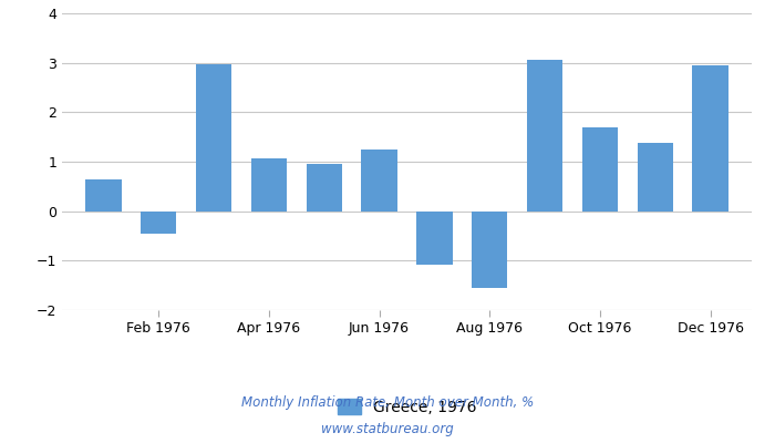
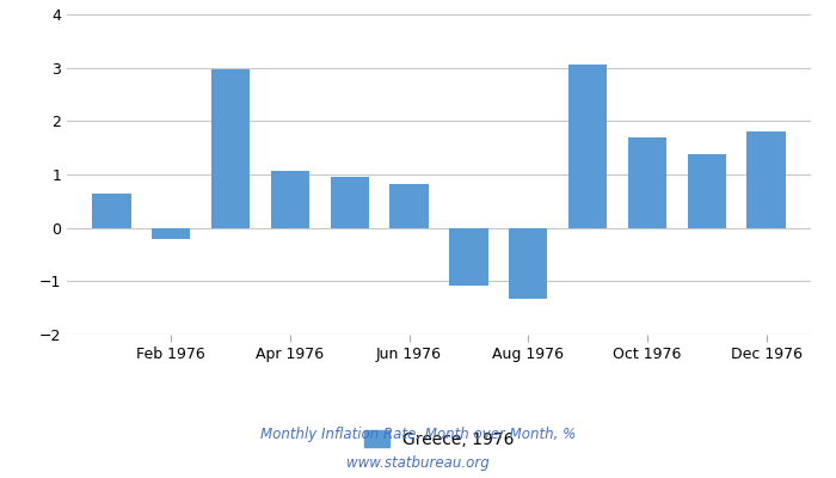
Feb 1976: -0.45 -> -0.20
Jun 1976: 1.25 -> 0.82
Aug 1976: -1.55 -> -1.32
Dec 1976: 2.95 -> 1.80
